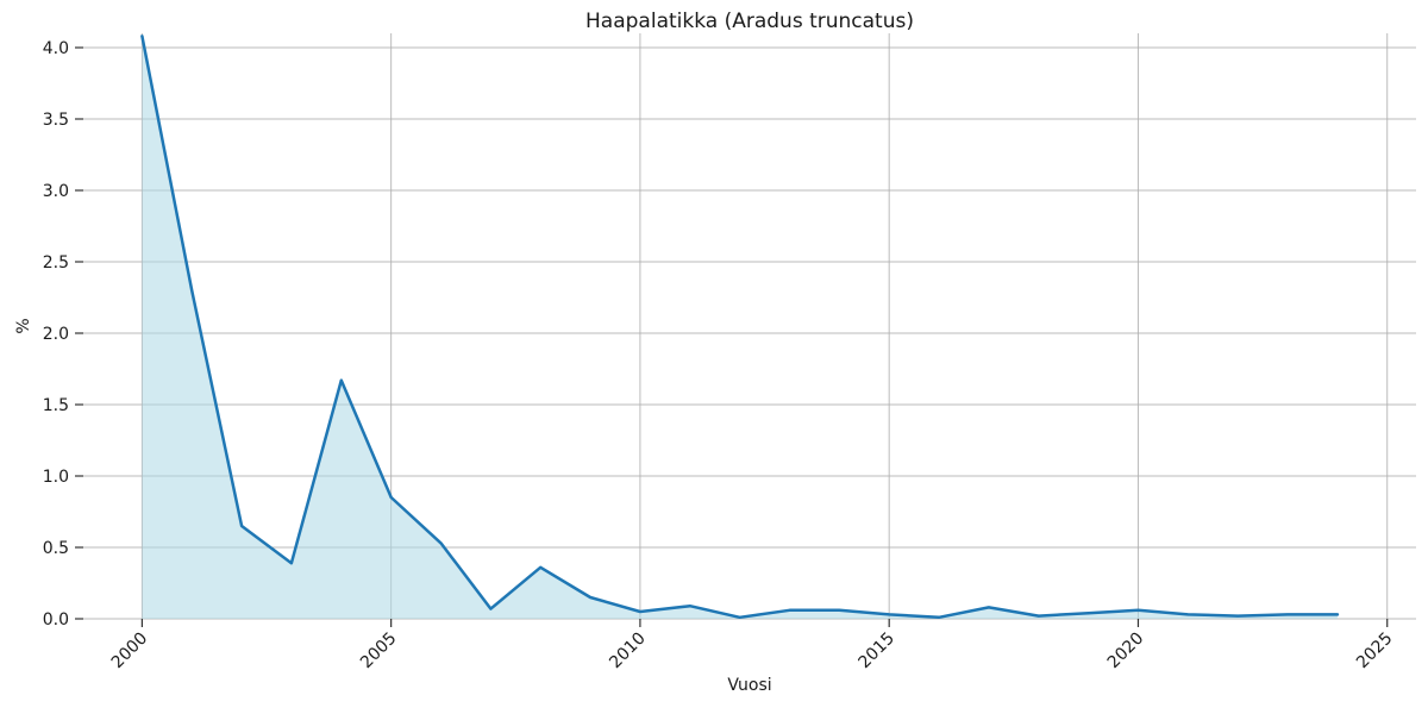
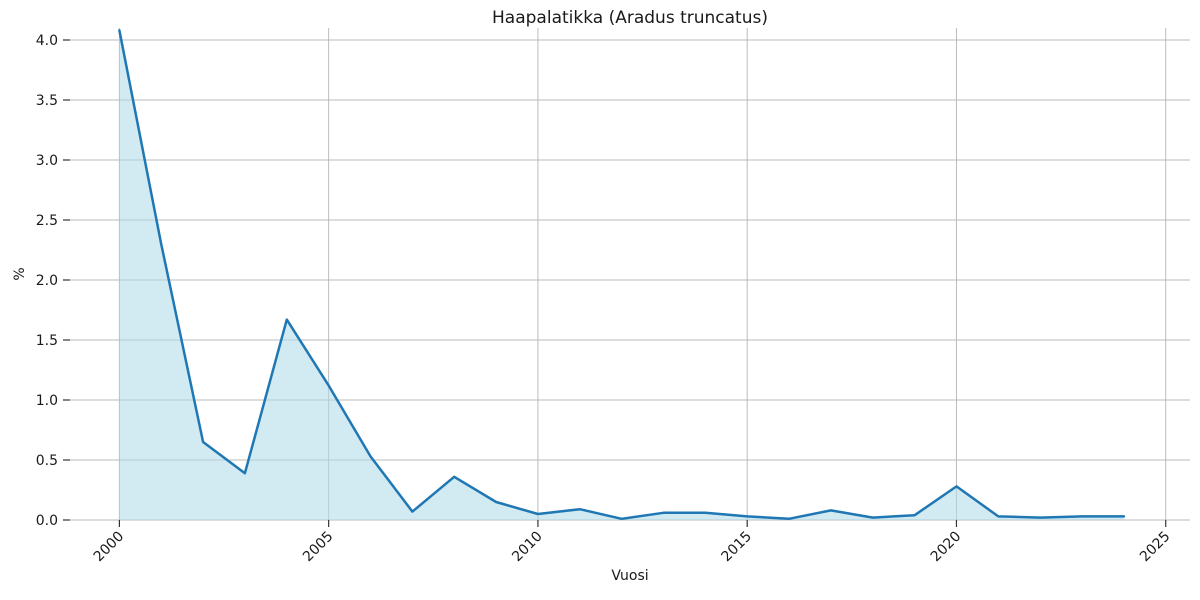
2005: 0.85 -> 1.12
2020: 0.06 -> 0.28
